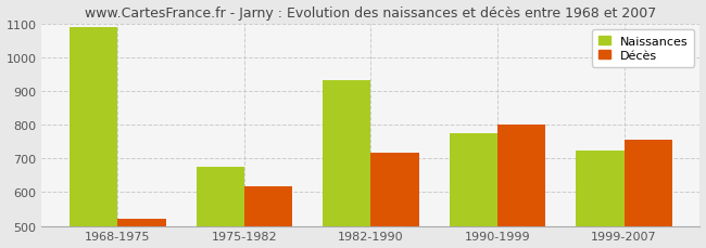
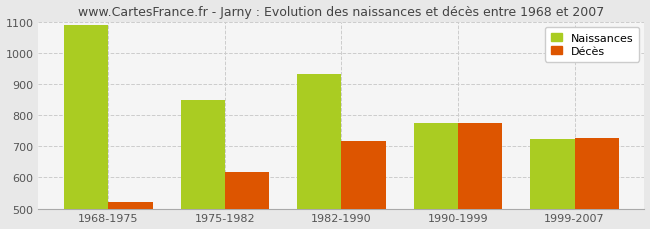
Naissances/1975-1982: 675 -> 848
Décès/1990-1999: 800 -> 773
Décès/1999-2007: 755 -> 727
